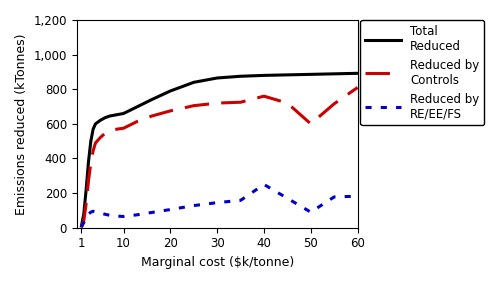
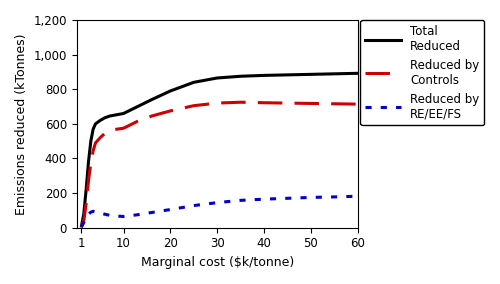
Reduced by Controls/40: 760 -> 720
Reduced by RE/EE/FS/40: 250 -> 160
Reduced by Controls/50: 600 -> 720
Reduced by RE/EE/FS/50: 90 -> 180
Reduced by Controls/60: 810 -> 710
